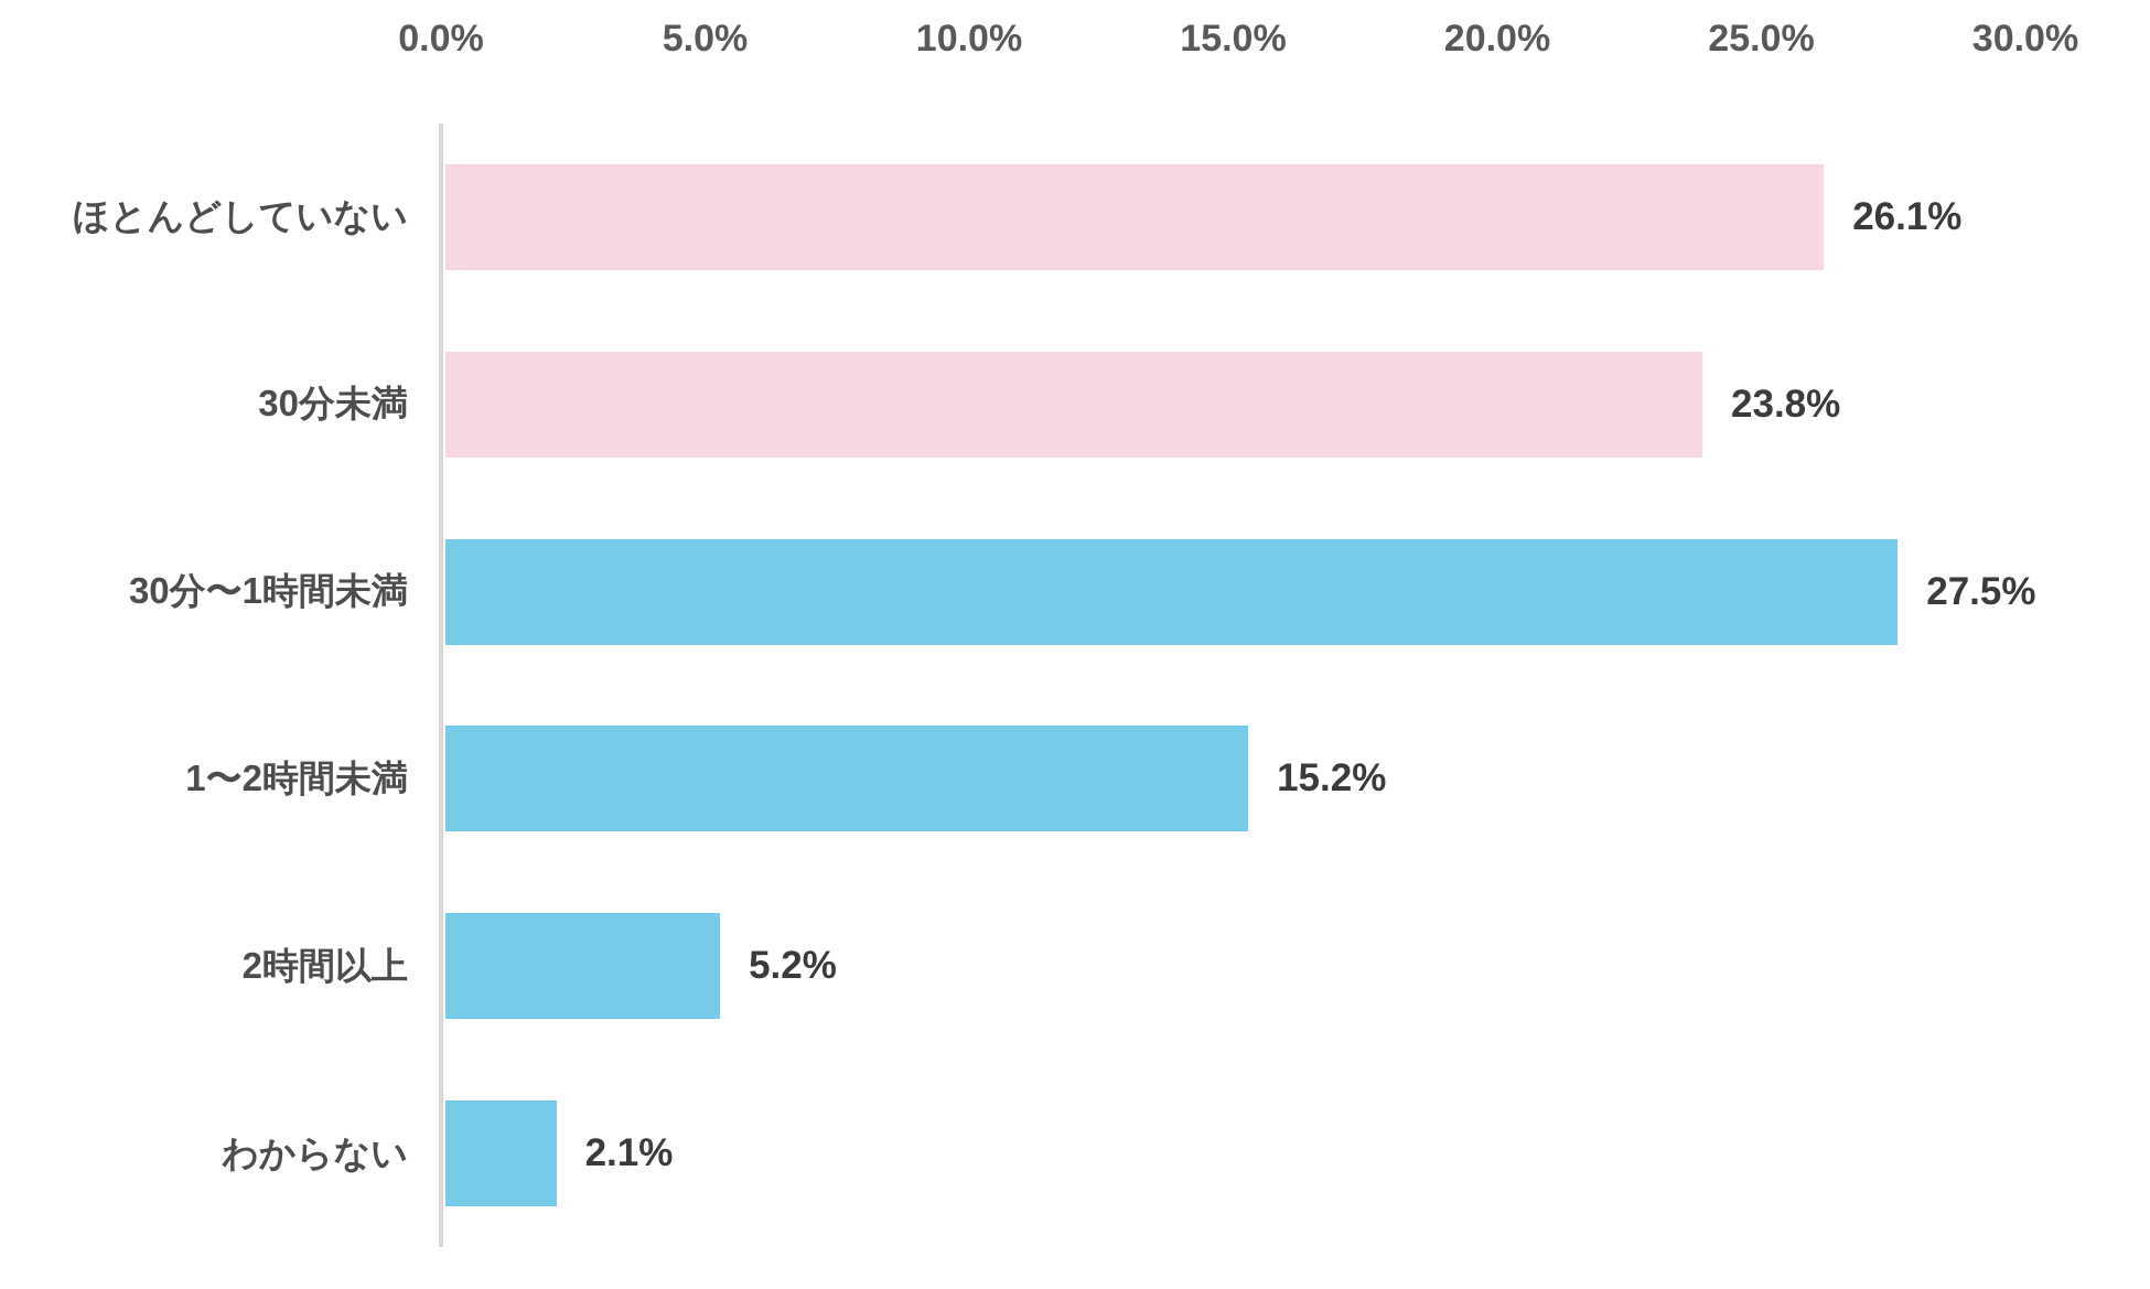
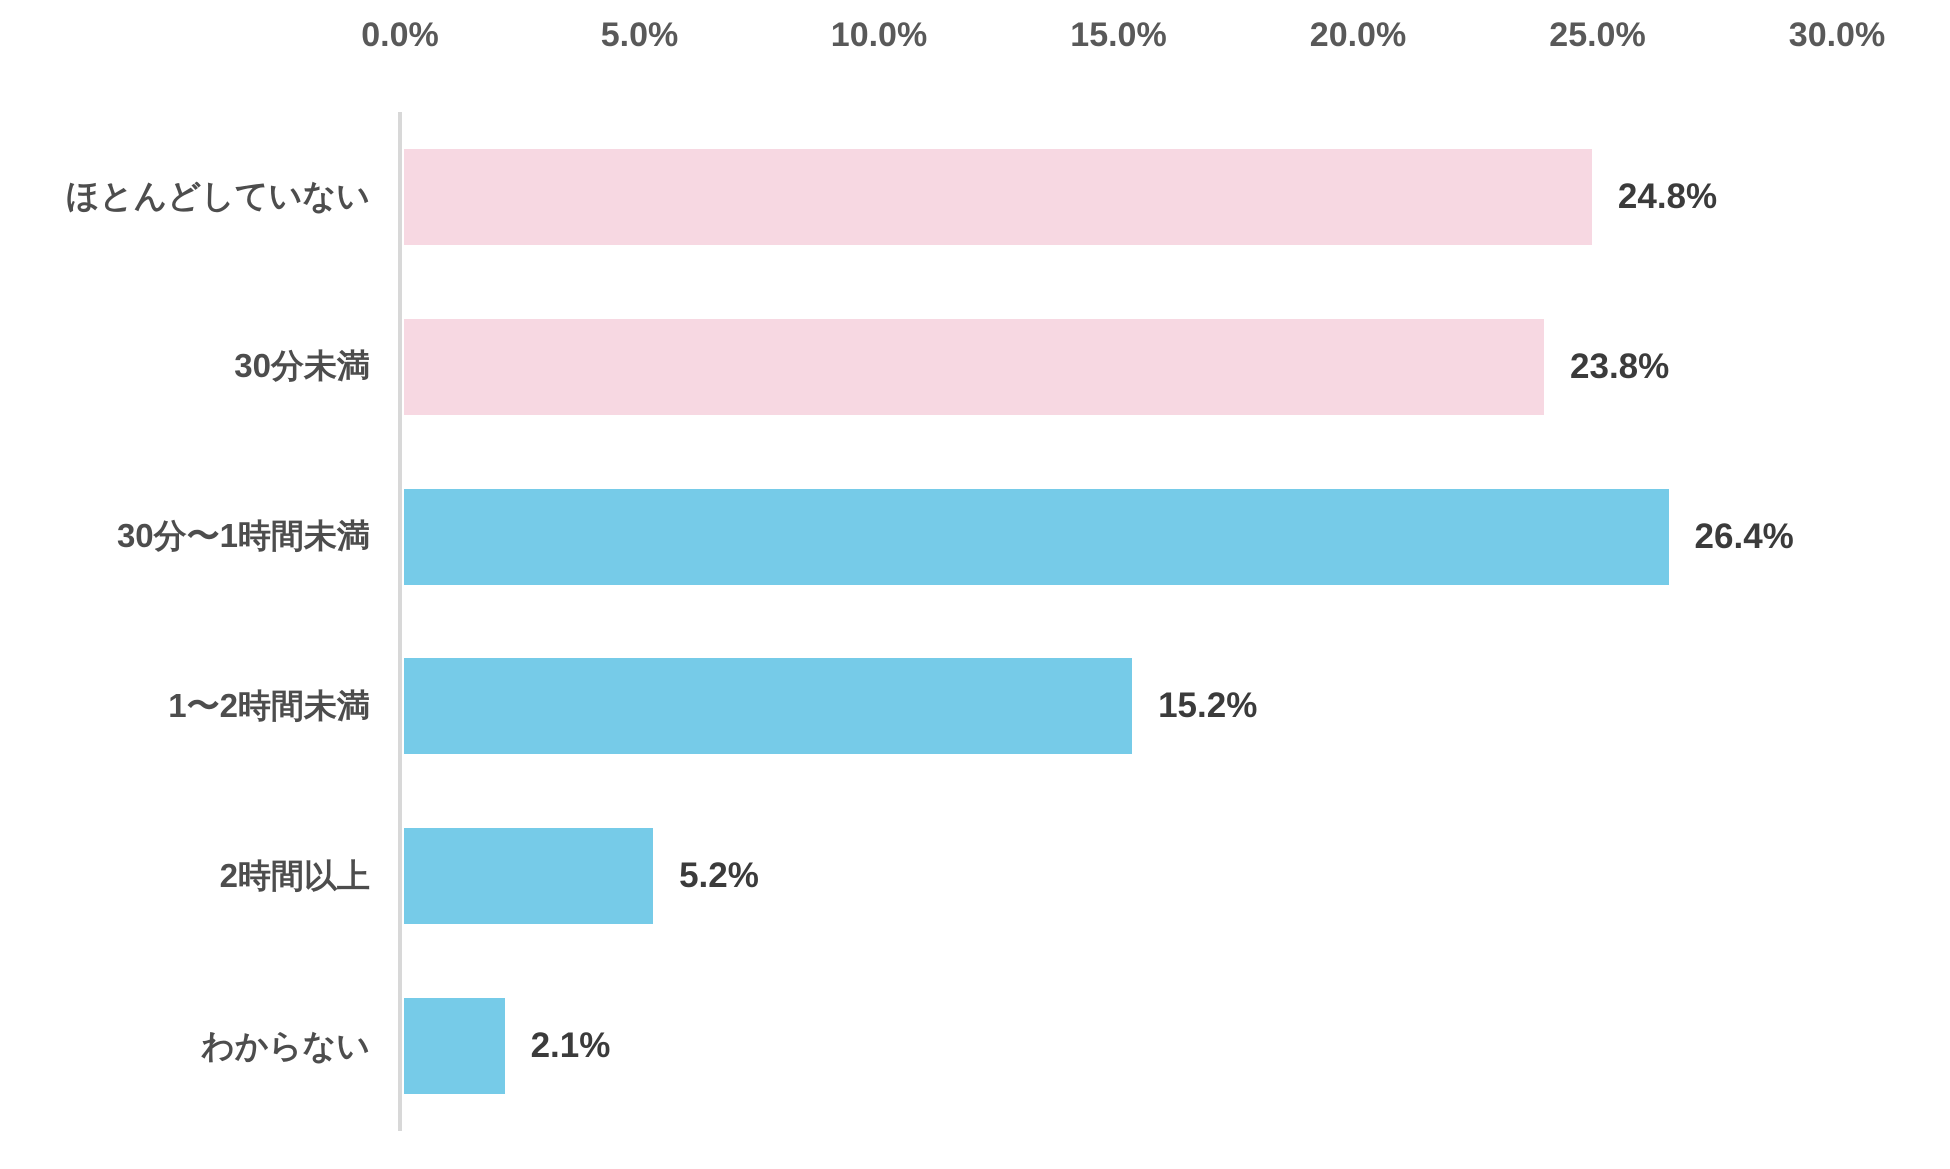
ほとんどしていない: 26.1% -> 24.8%
30分〜1時間未満: 27.5% -> 26.4%
